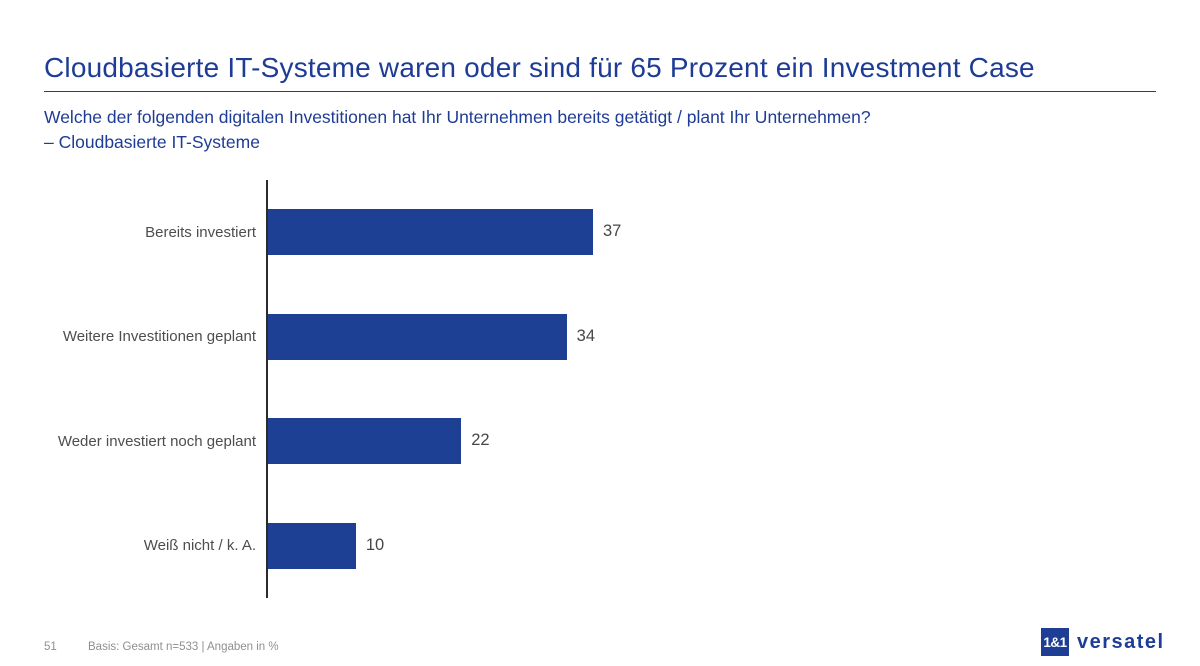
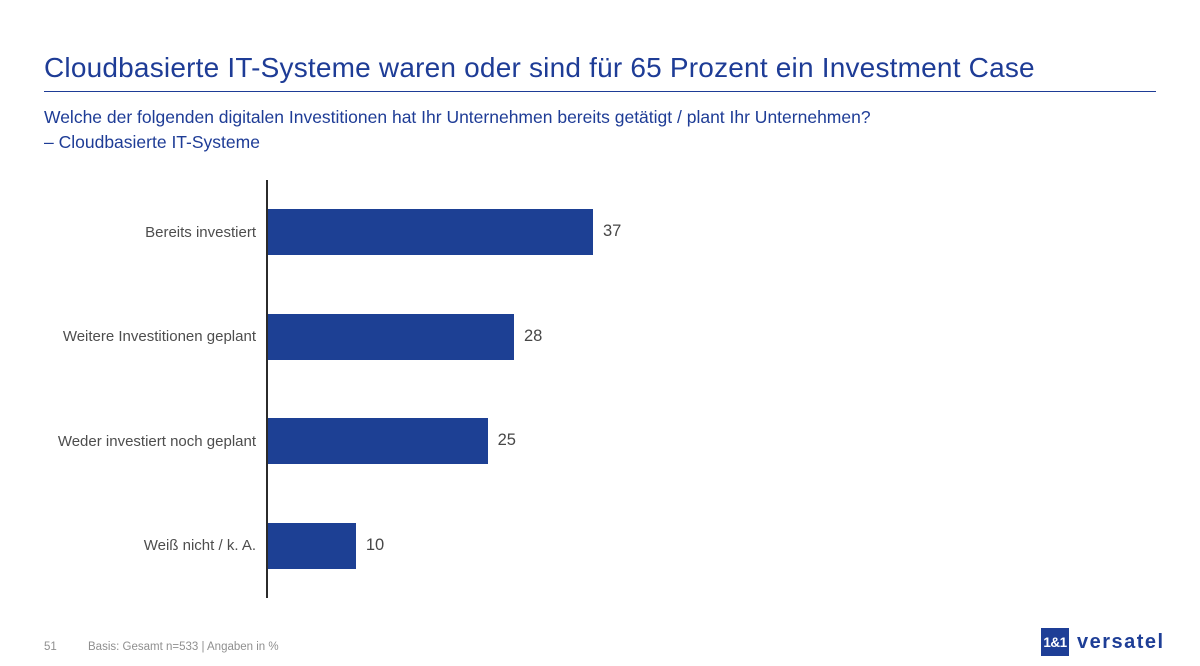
Weitere Investitionen geplant: 34 -> 28
Weder investiert noch geplant: 22 -> 25
